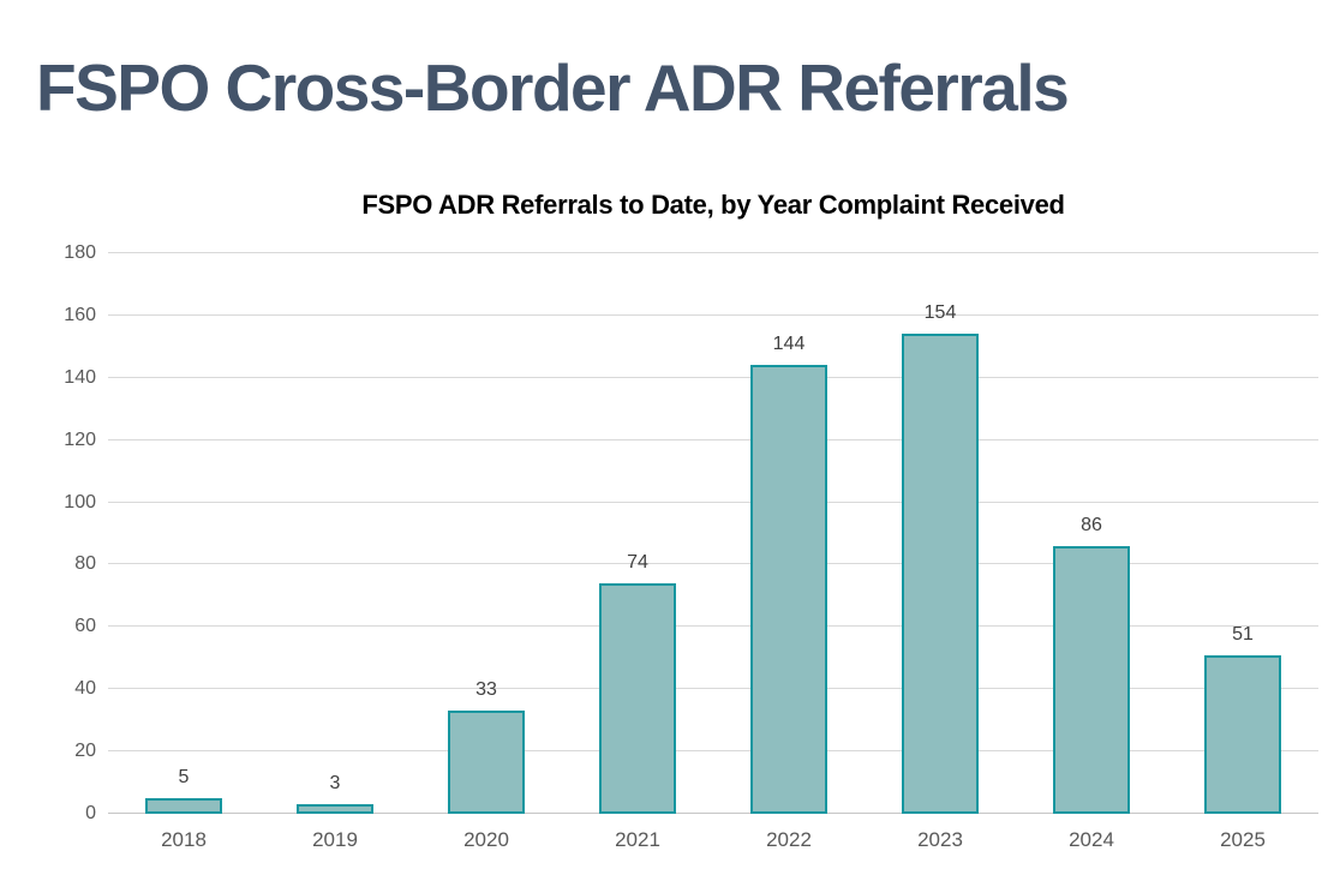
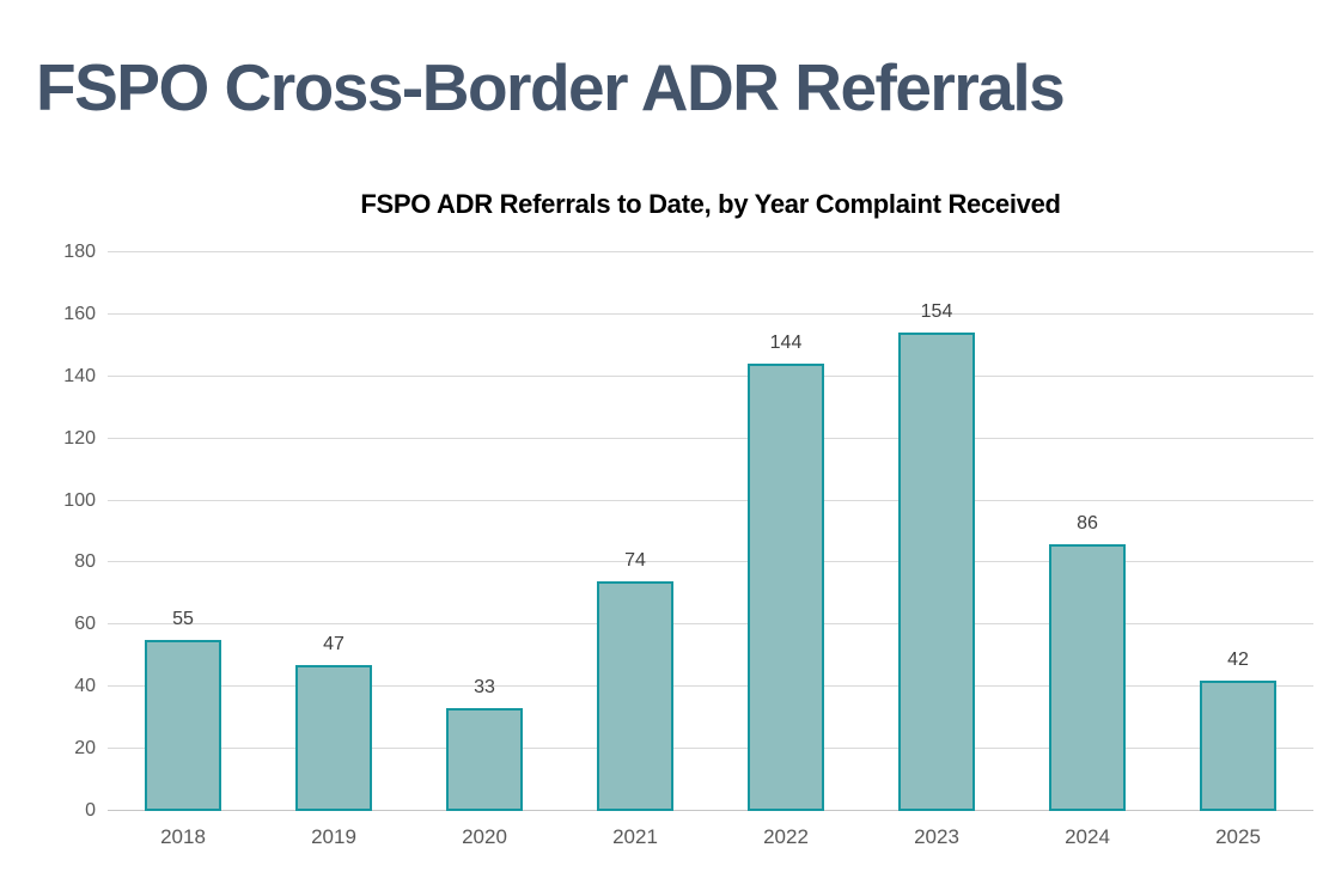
2018: 5 -> 55
2019: 3 -> 47
2025: 51 -> 42
